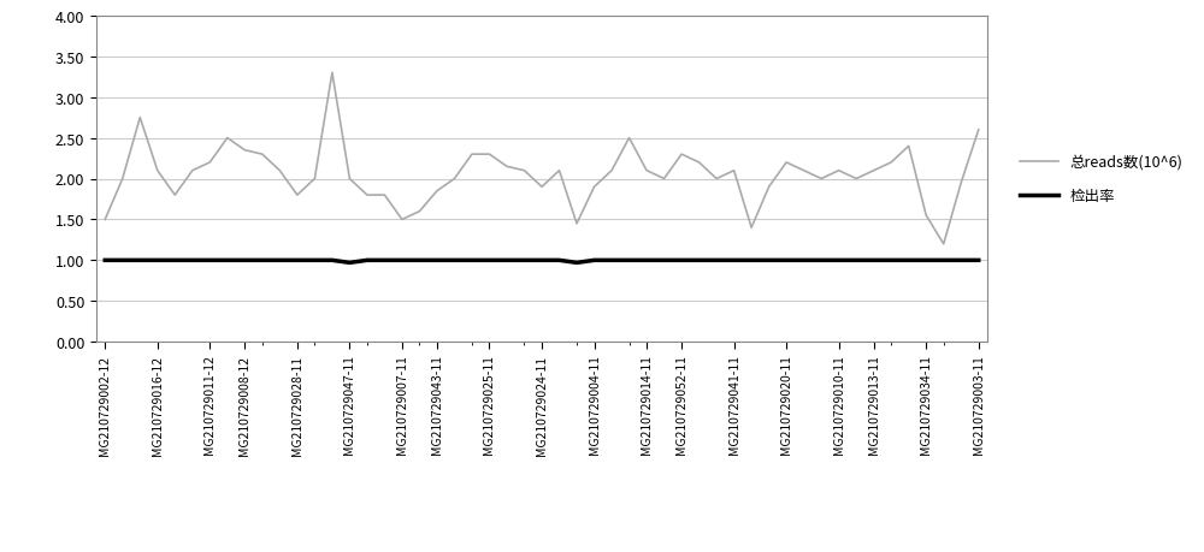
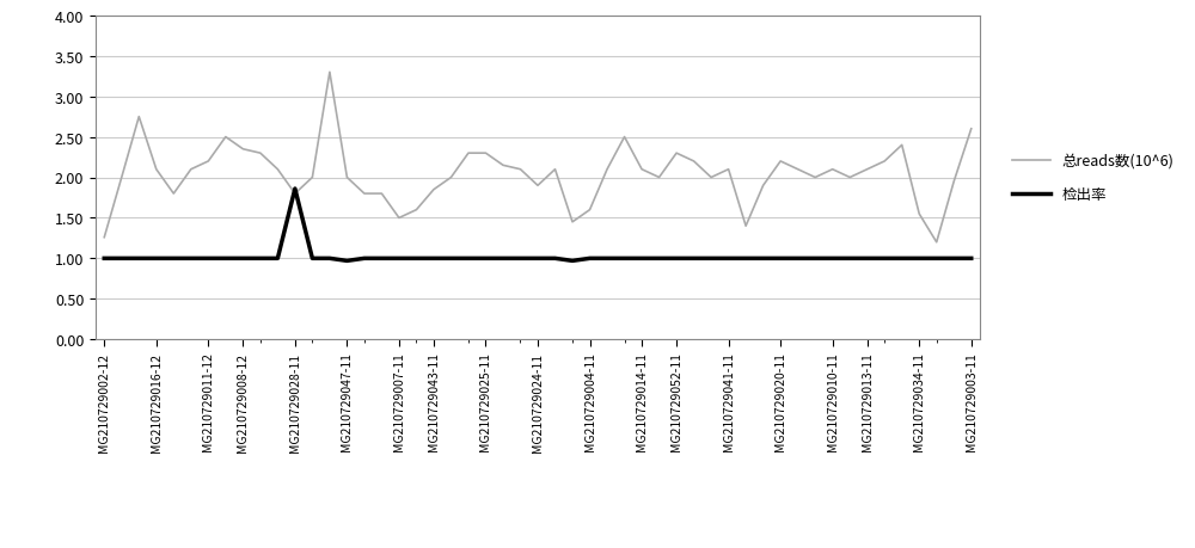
总reads数(10^6)/MG210729002-12: 1.50 -> 1.26
检出率/MG210729028-11: 1.00 -> 1.86
总reads数(10^6)/MG210729004-11: 1.90 -> 1.60
